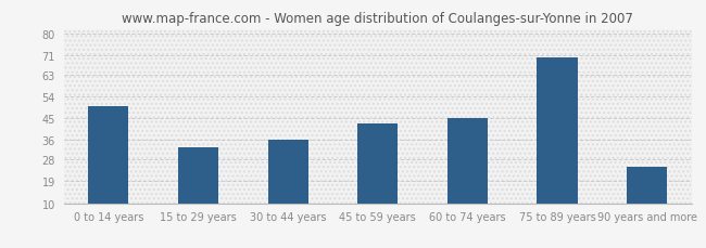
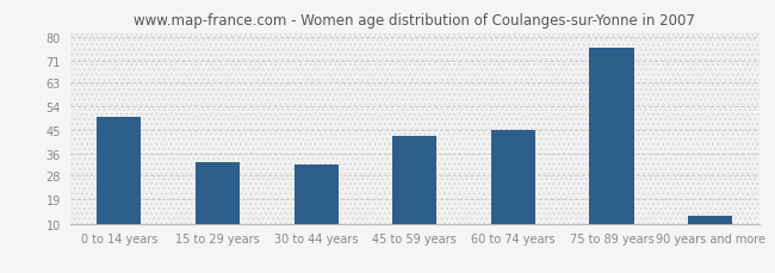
30 to 44 years: 36 -> 32
75 to 89 years: 70 -> 76
90 years and more: 25 -> 13
